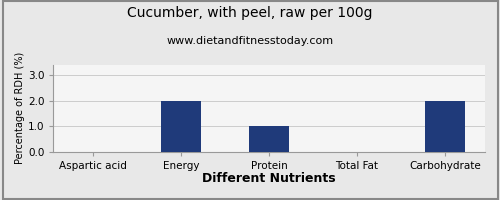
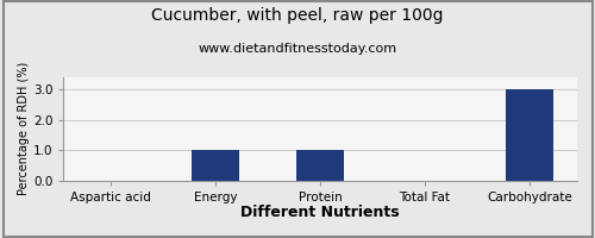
Energy: 2 -> 1
Carbohydrate: 2 -> 3
